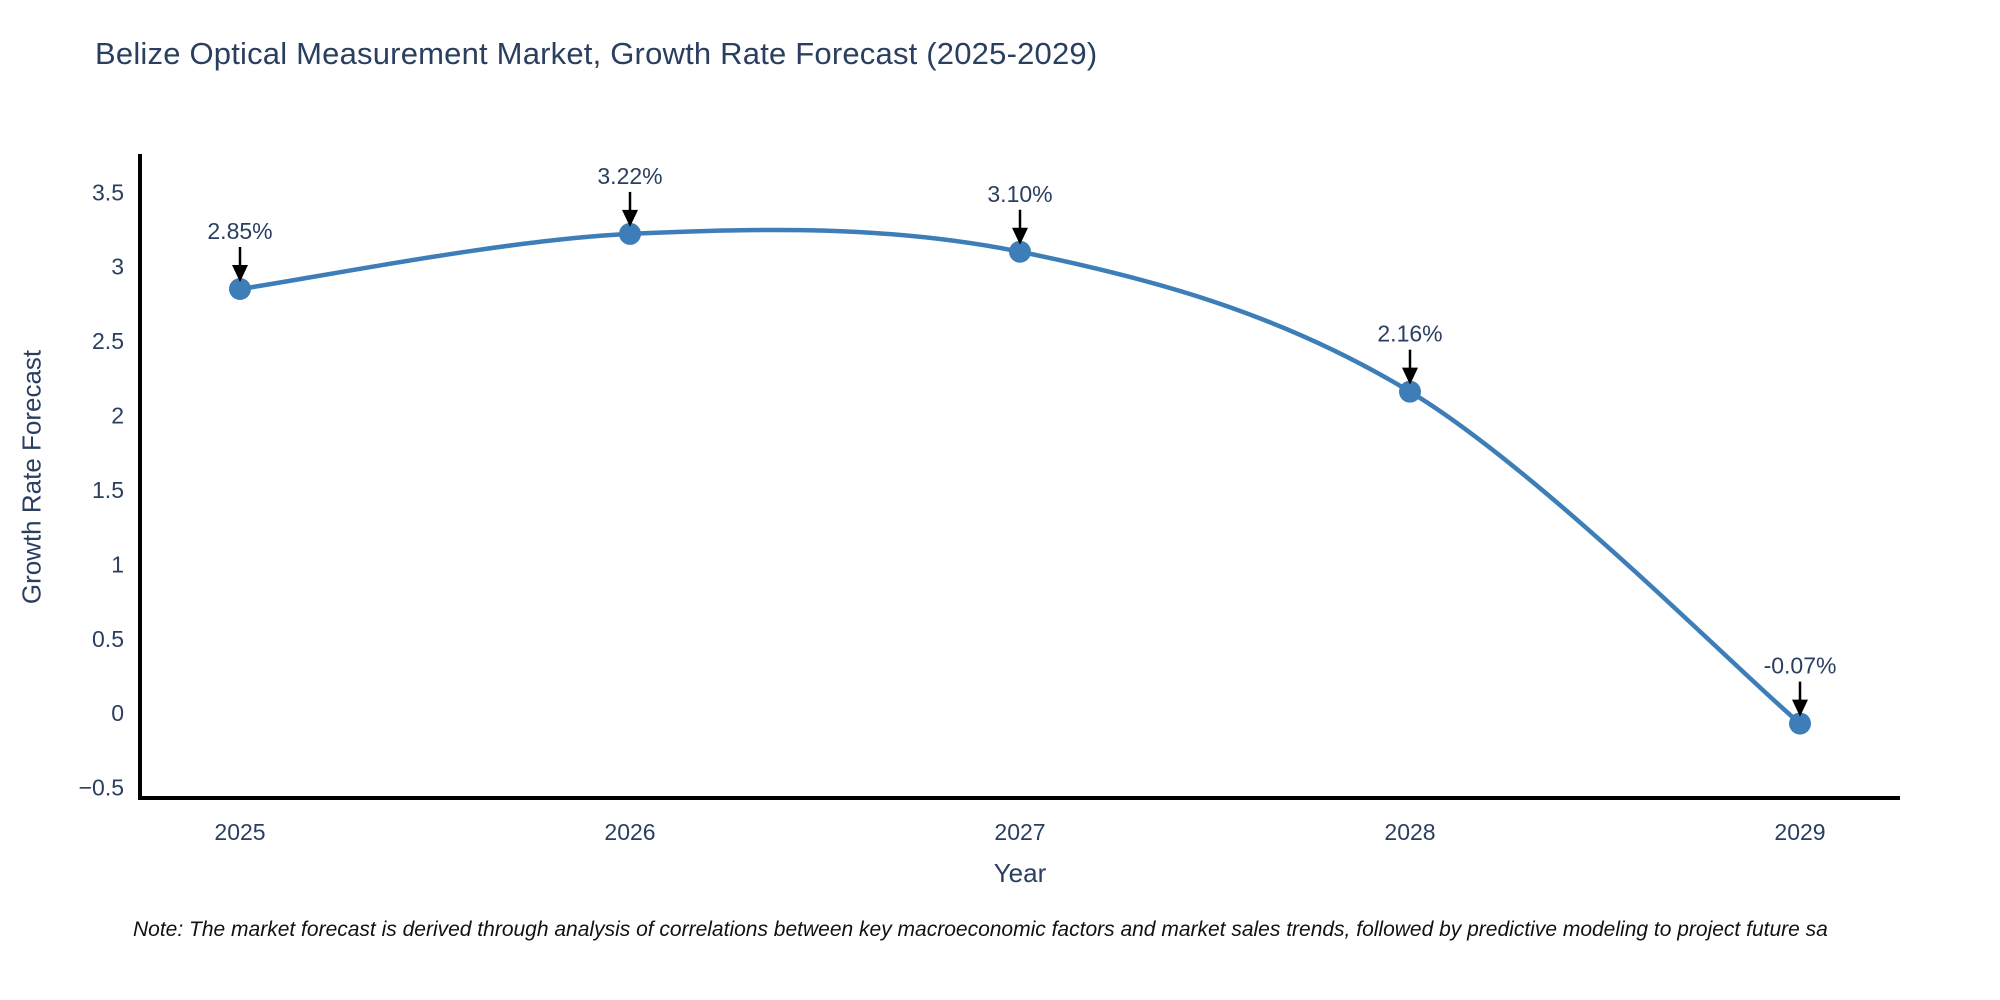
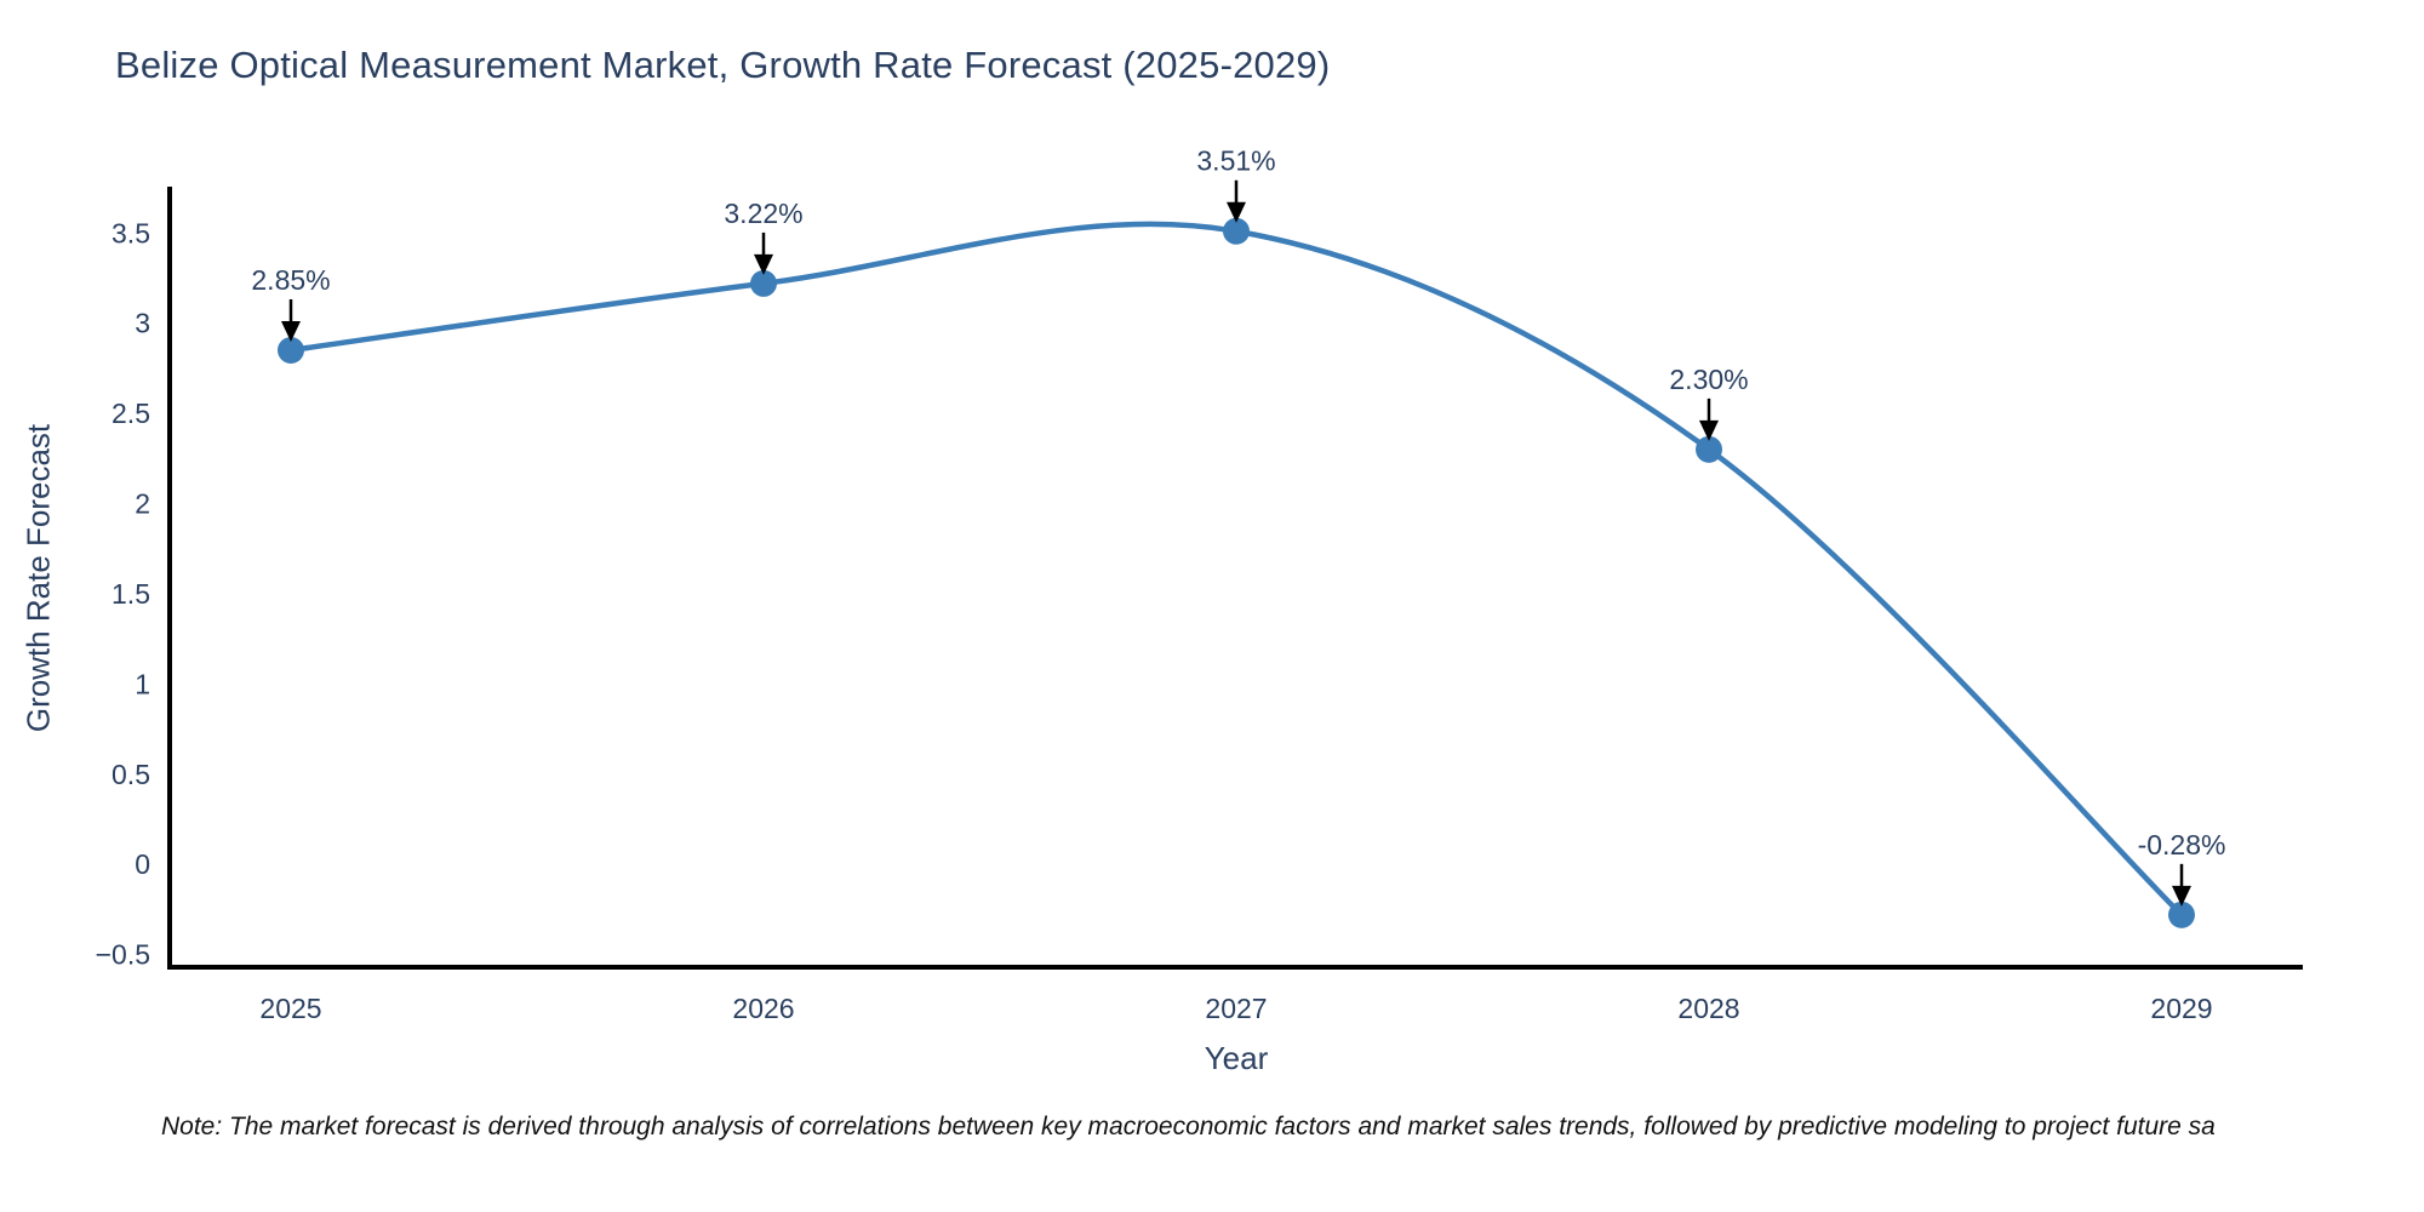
2027: 3.10% -> 3.51%
2028: 2.16% -> 2.30%
2029: -0.07% -> -0.28%
